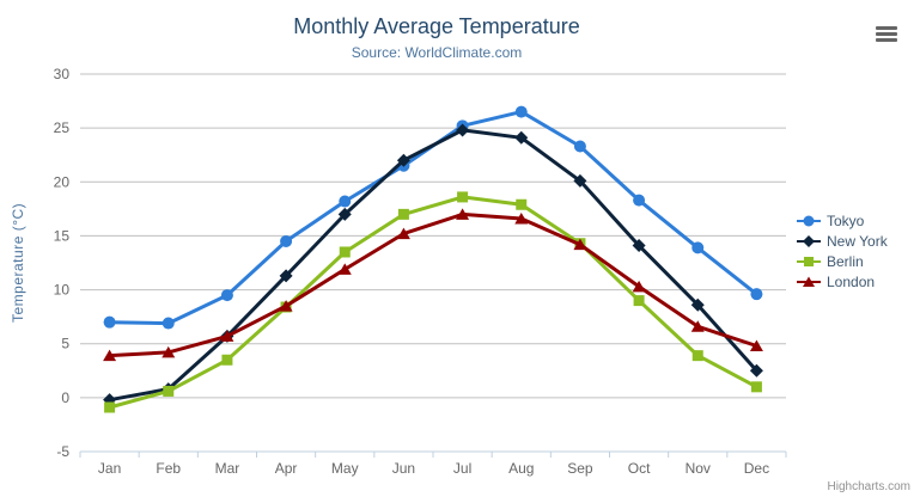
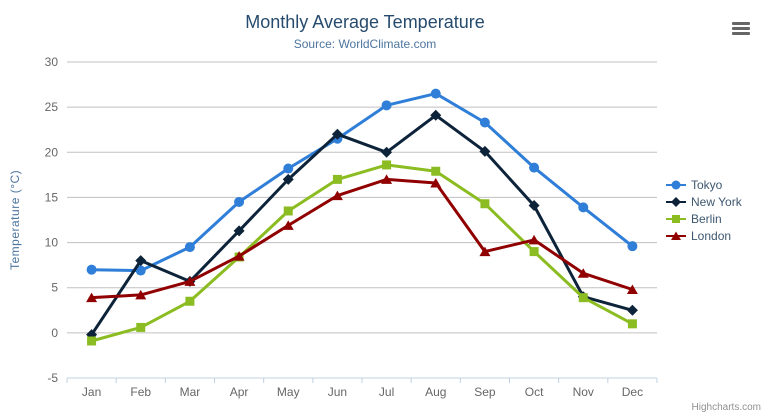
New York/Feb: 1 -> 8
New York/Jul: 25 -> 20
London/Sep: 14 -> 9
New York/Nov: 9 -> 4
